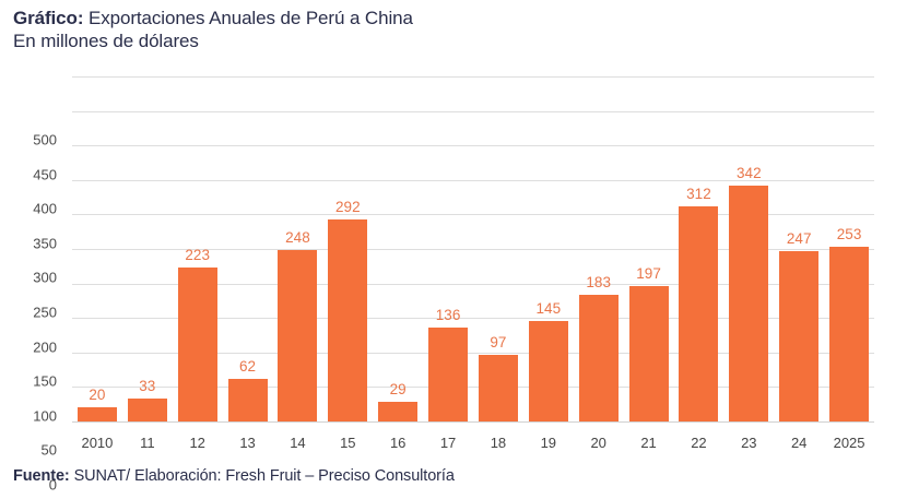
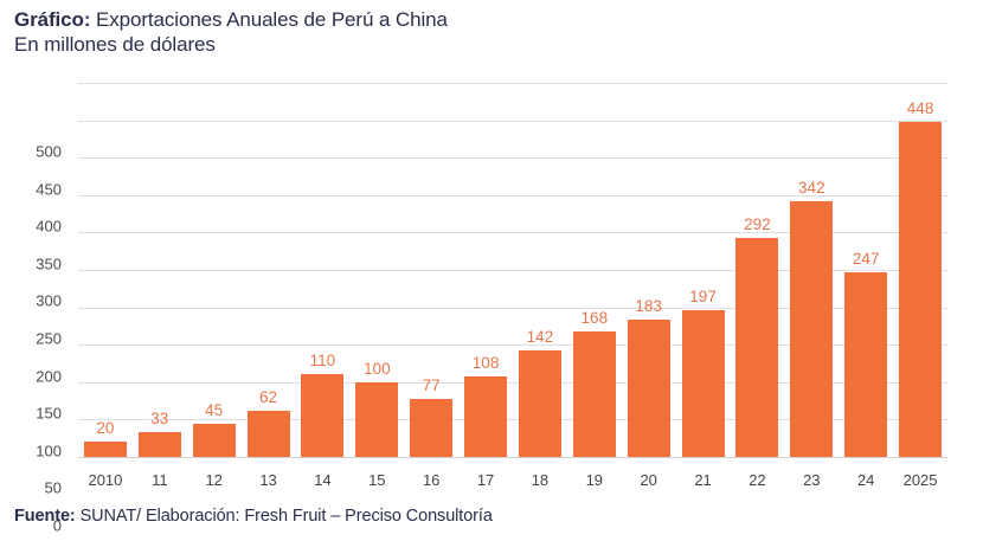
12: 223 -> 45
14: 248 -> 110
15: 292 -> 100
16: 29 -> 77
17: 136 -> 108
18: 97 -> 142
19: 145 -> 168
22: 312 -> 292
2025: 253 -> 448
